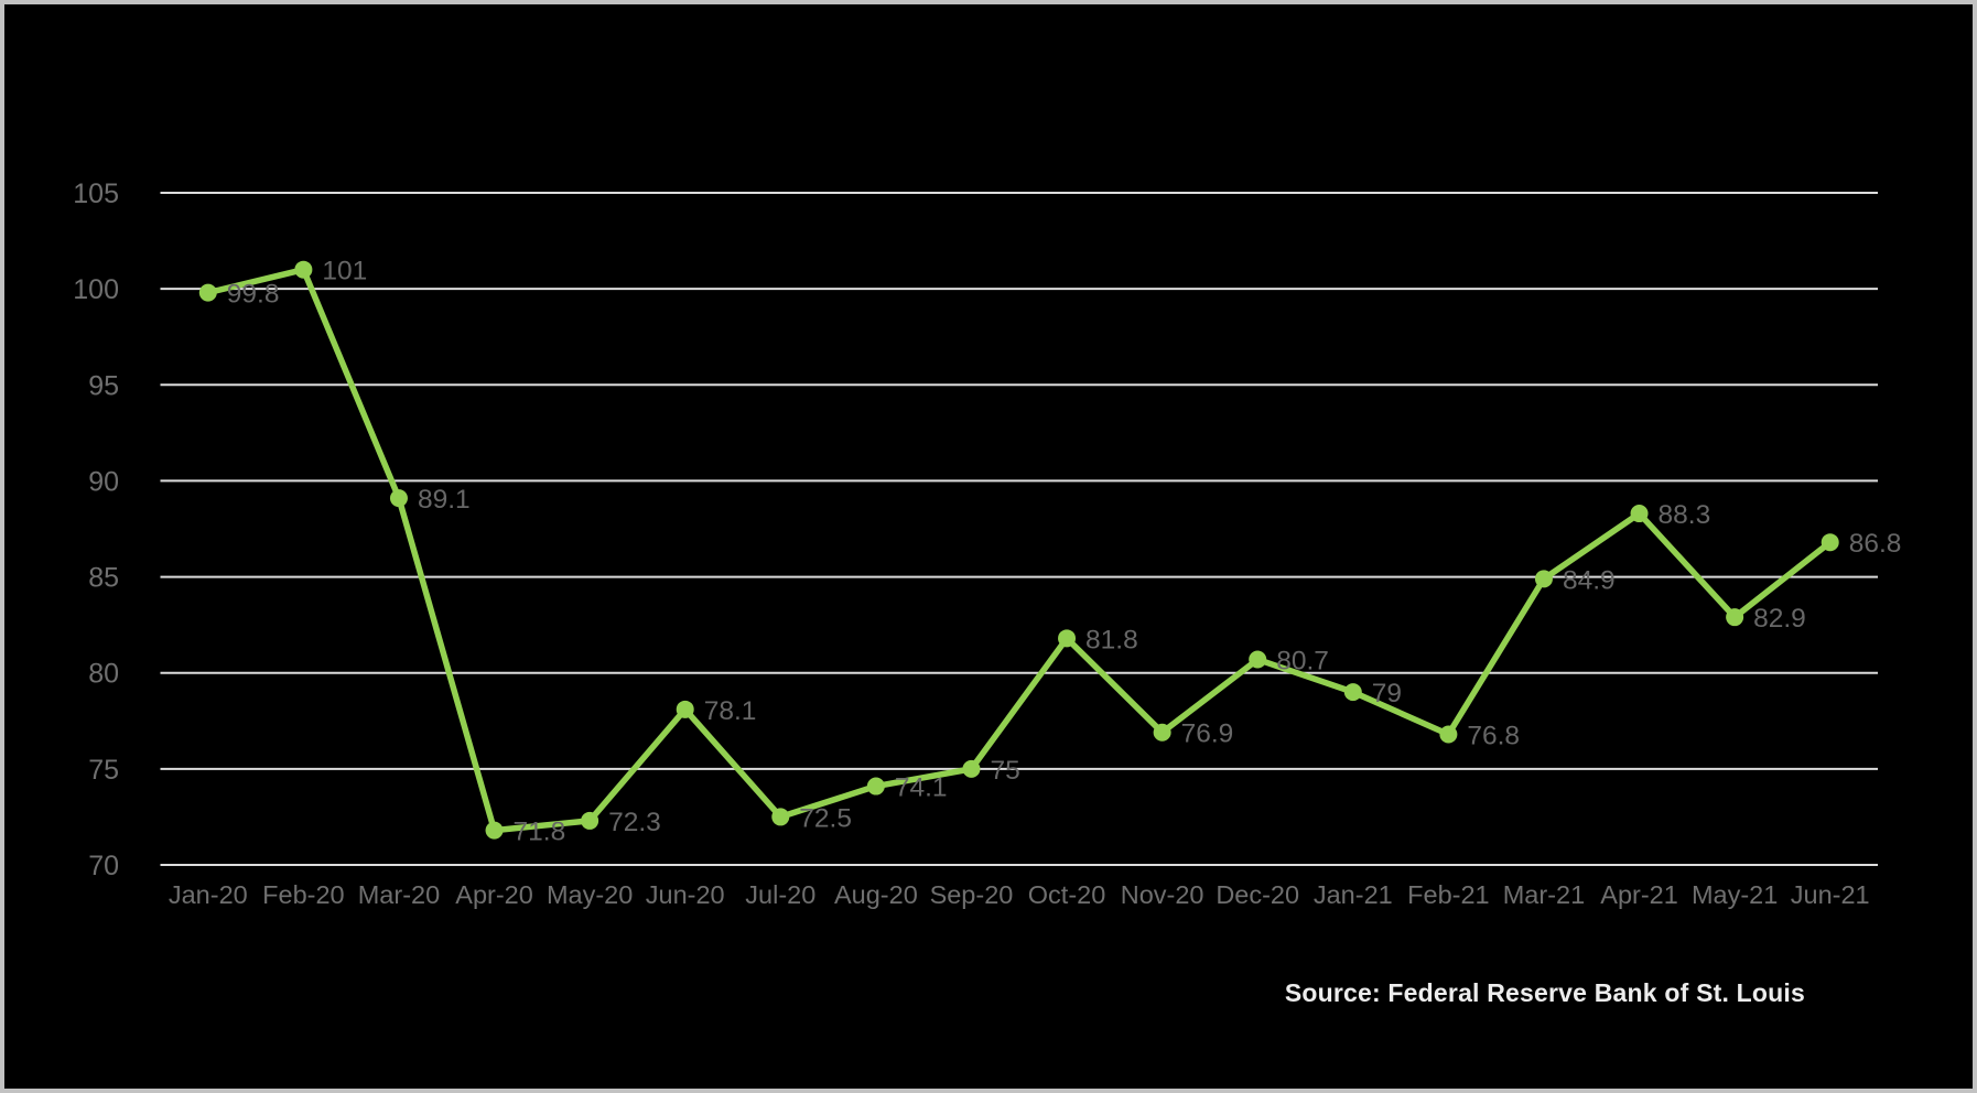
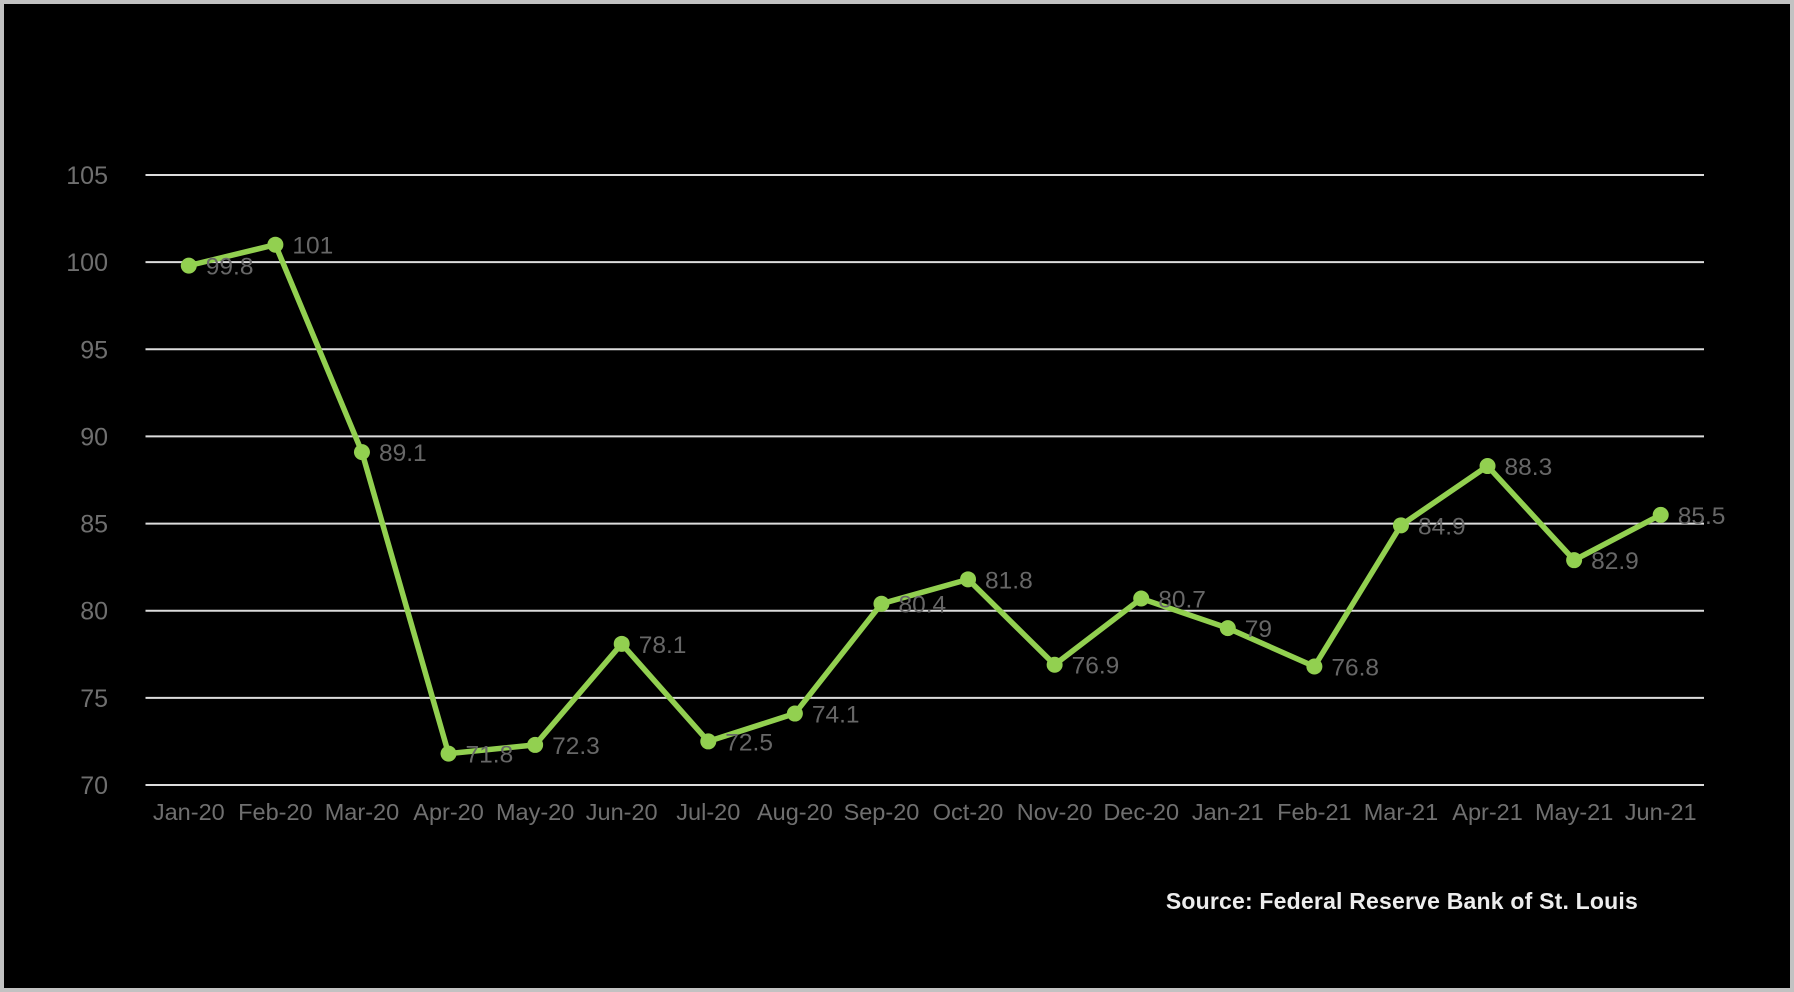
Sep-20: 75 -> 80.4
Jun-21: 86.8 -> 85.5
